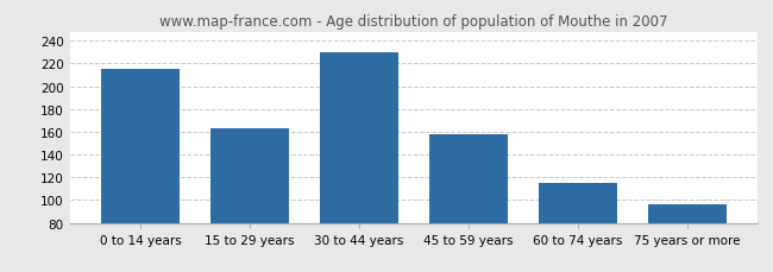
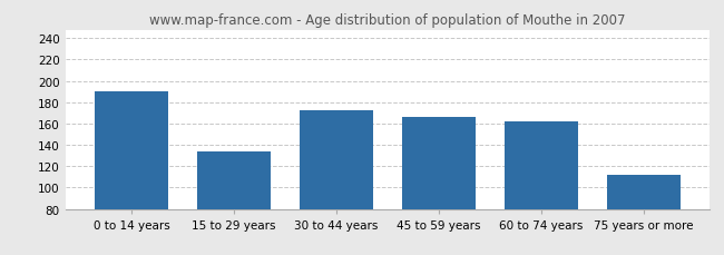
0 to 14 years: 215 -> 190
15 to 29 years: 163 -> 134
30 to 44 years: 230 -> 172
45 to 59 years: 158 -> 166
60 to 74 years: 115 -> 162
75 years or more: 96 -> 112
